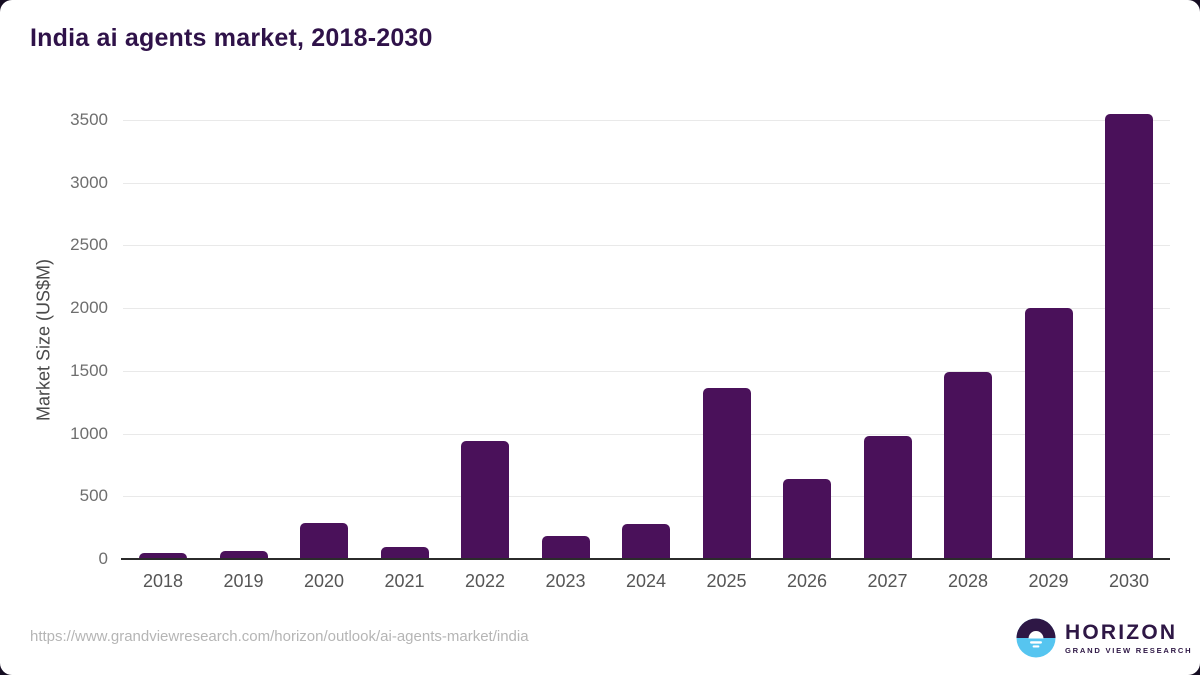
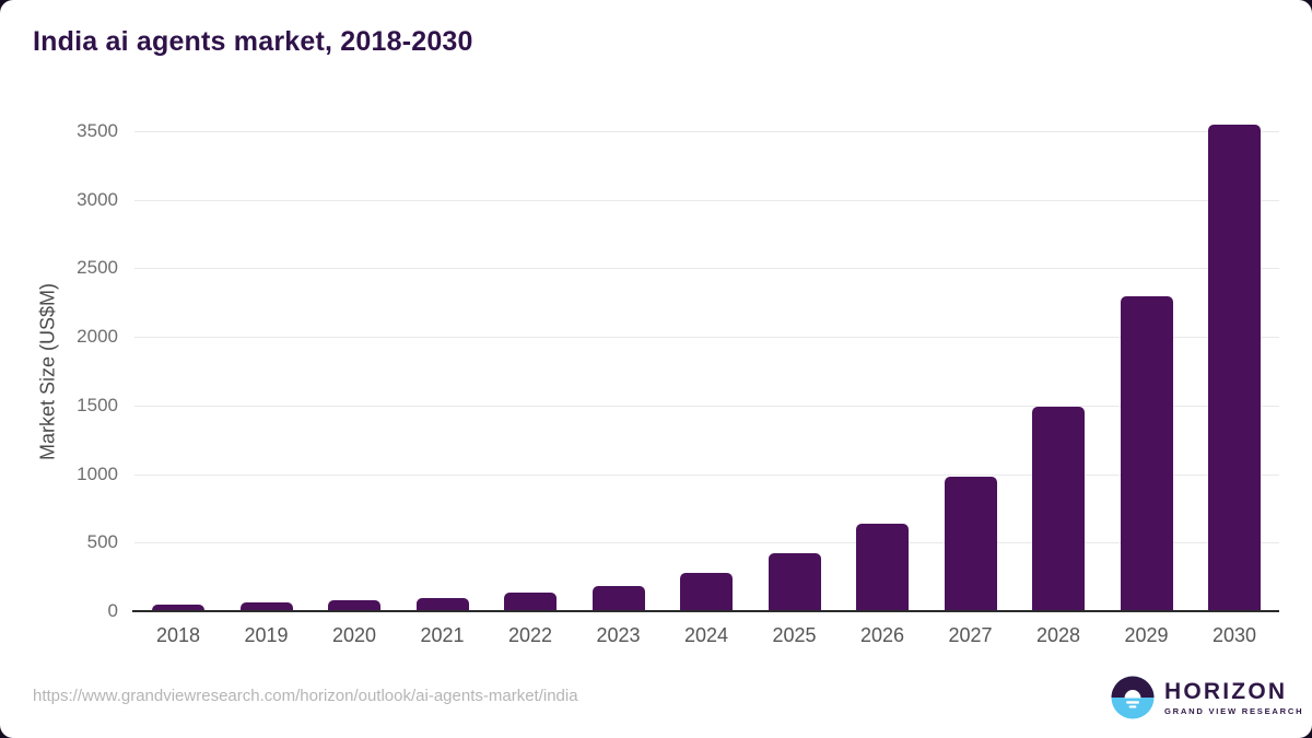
2020: 290 -> 80
2022: 940 -> 140
2025: 1360 -> 420
2029: 2000 -> 2300
